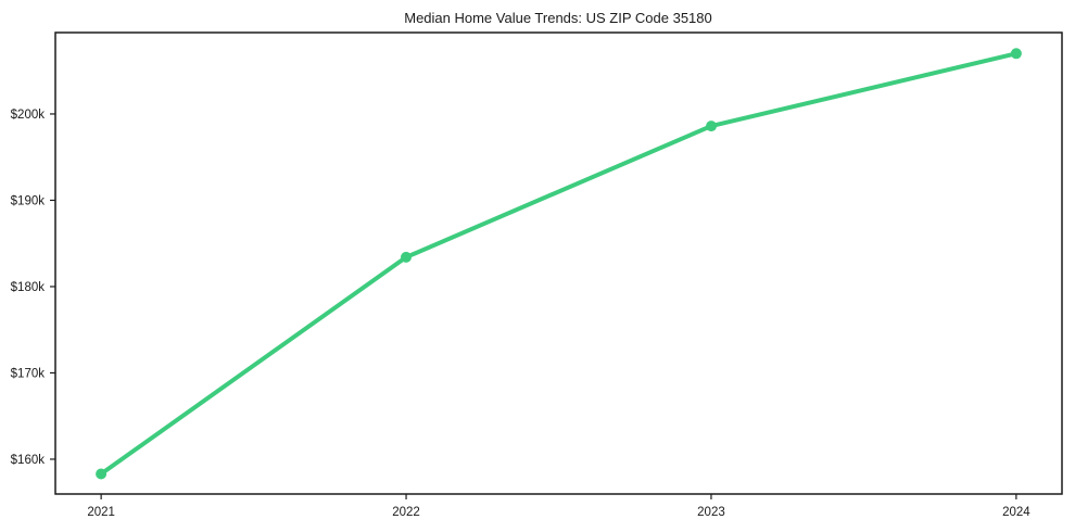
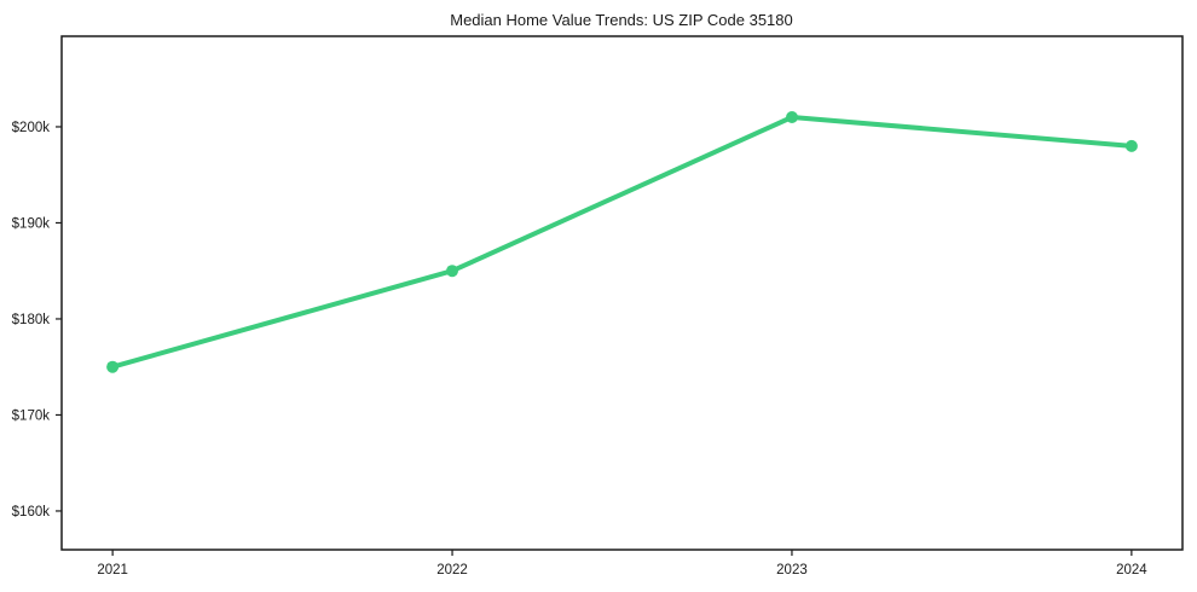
2021: $158k -> $175k
2022: $183k -> $185k
2023: $199k -> $201k
2024: $207k -> $198k
